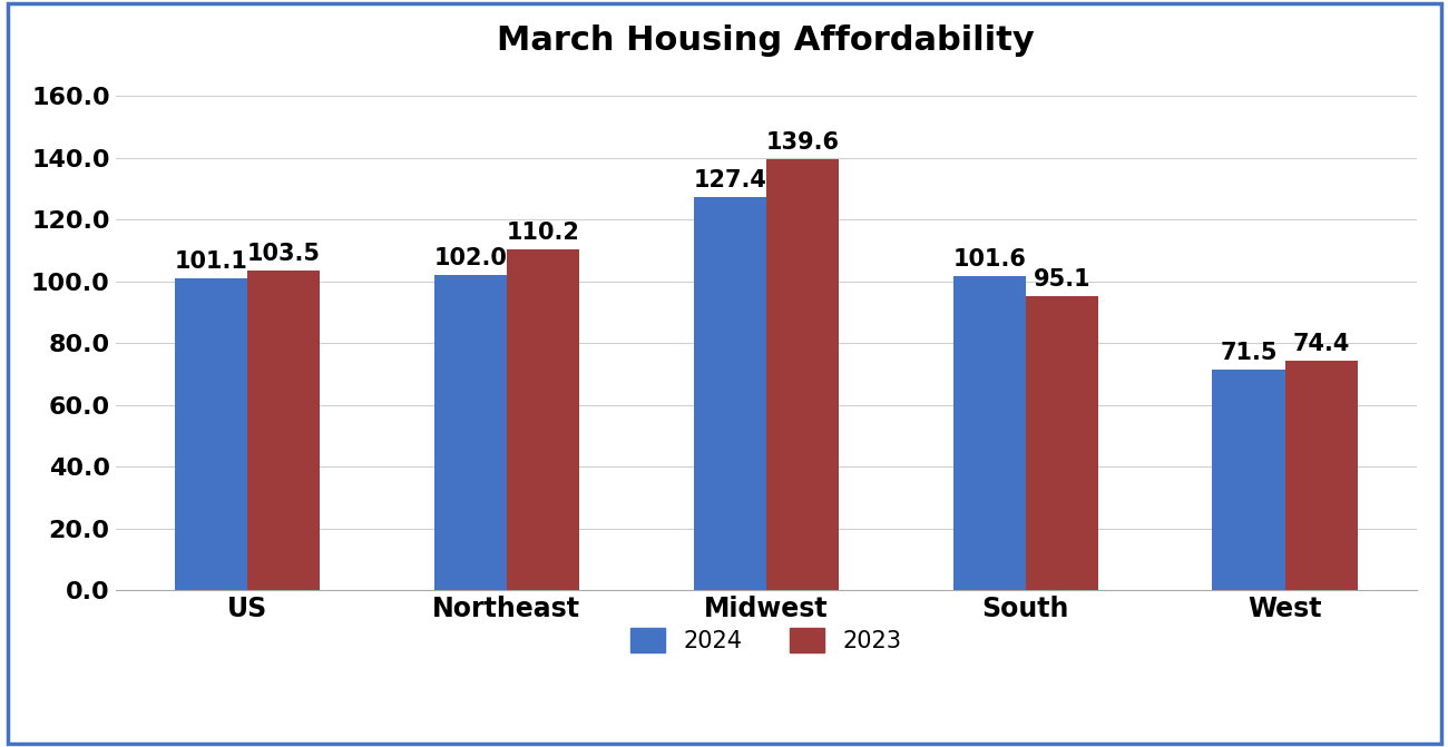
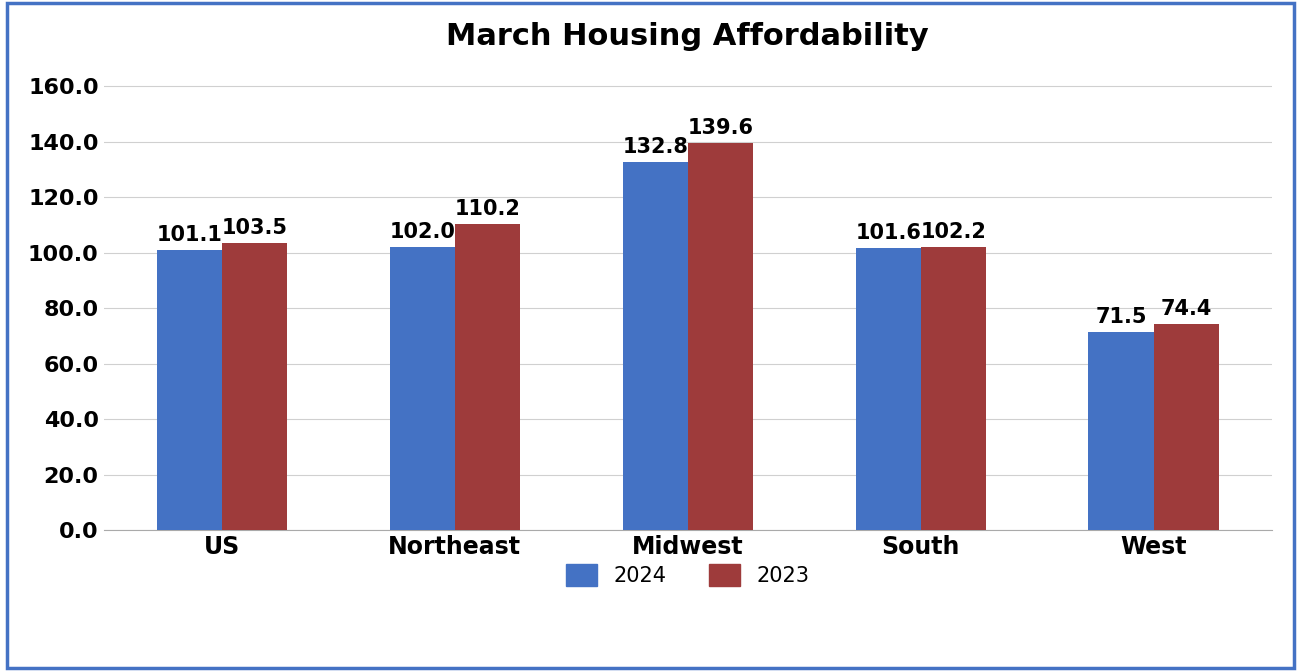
2024/Midwest: 127.4 -> 132.8
2023/South: 95.1 -> 102.2
